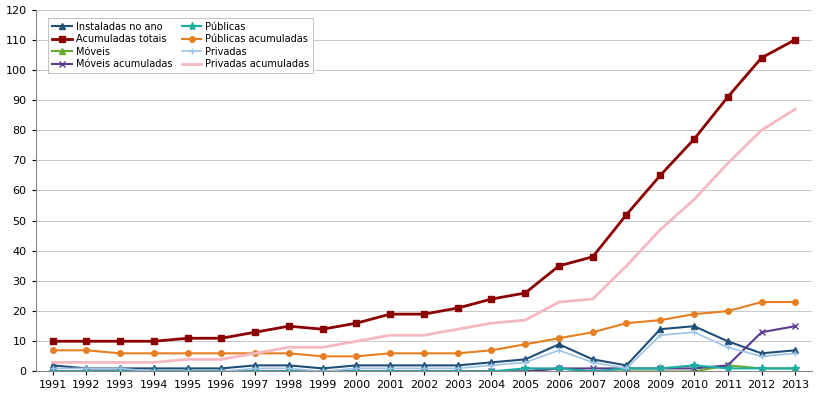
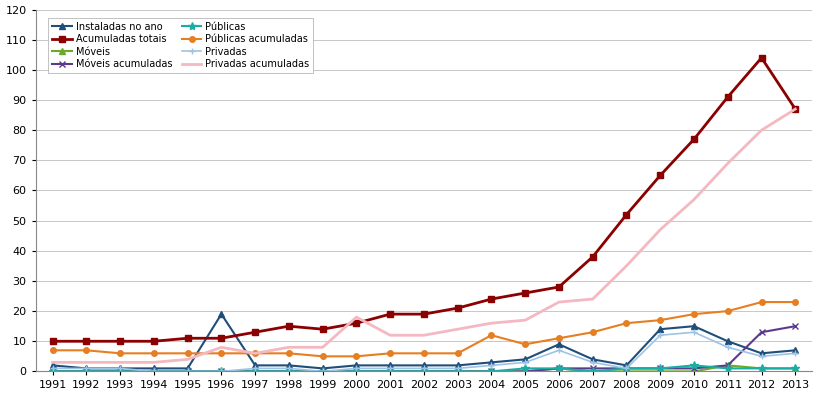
Instaladas no ano/1996: 1 -> 19
Privadas acumuladas/1996: 4 -> 8
Privadas acumuladas/2000: 10 -> 18
Públicas acumuladas/2004: 7 -> 12
Acumuladas totais/2006: 35 -> 28
Acumuladas totais/2013: 110 -> 87
